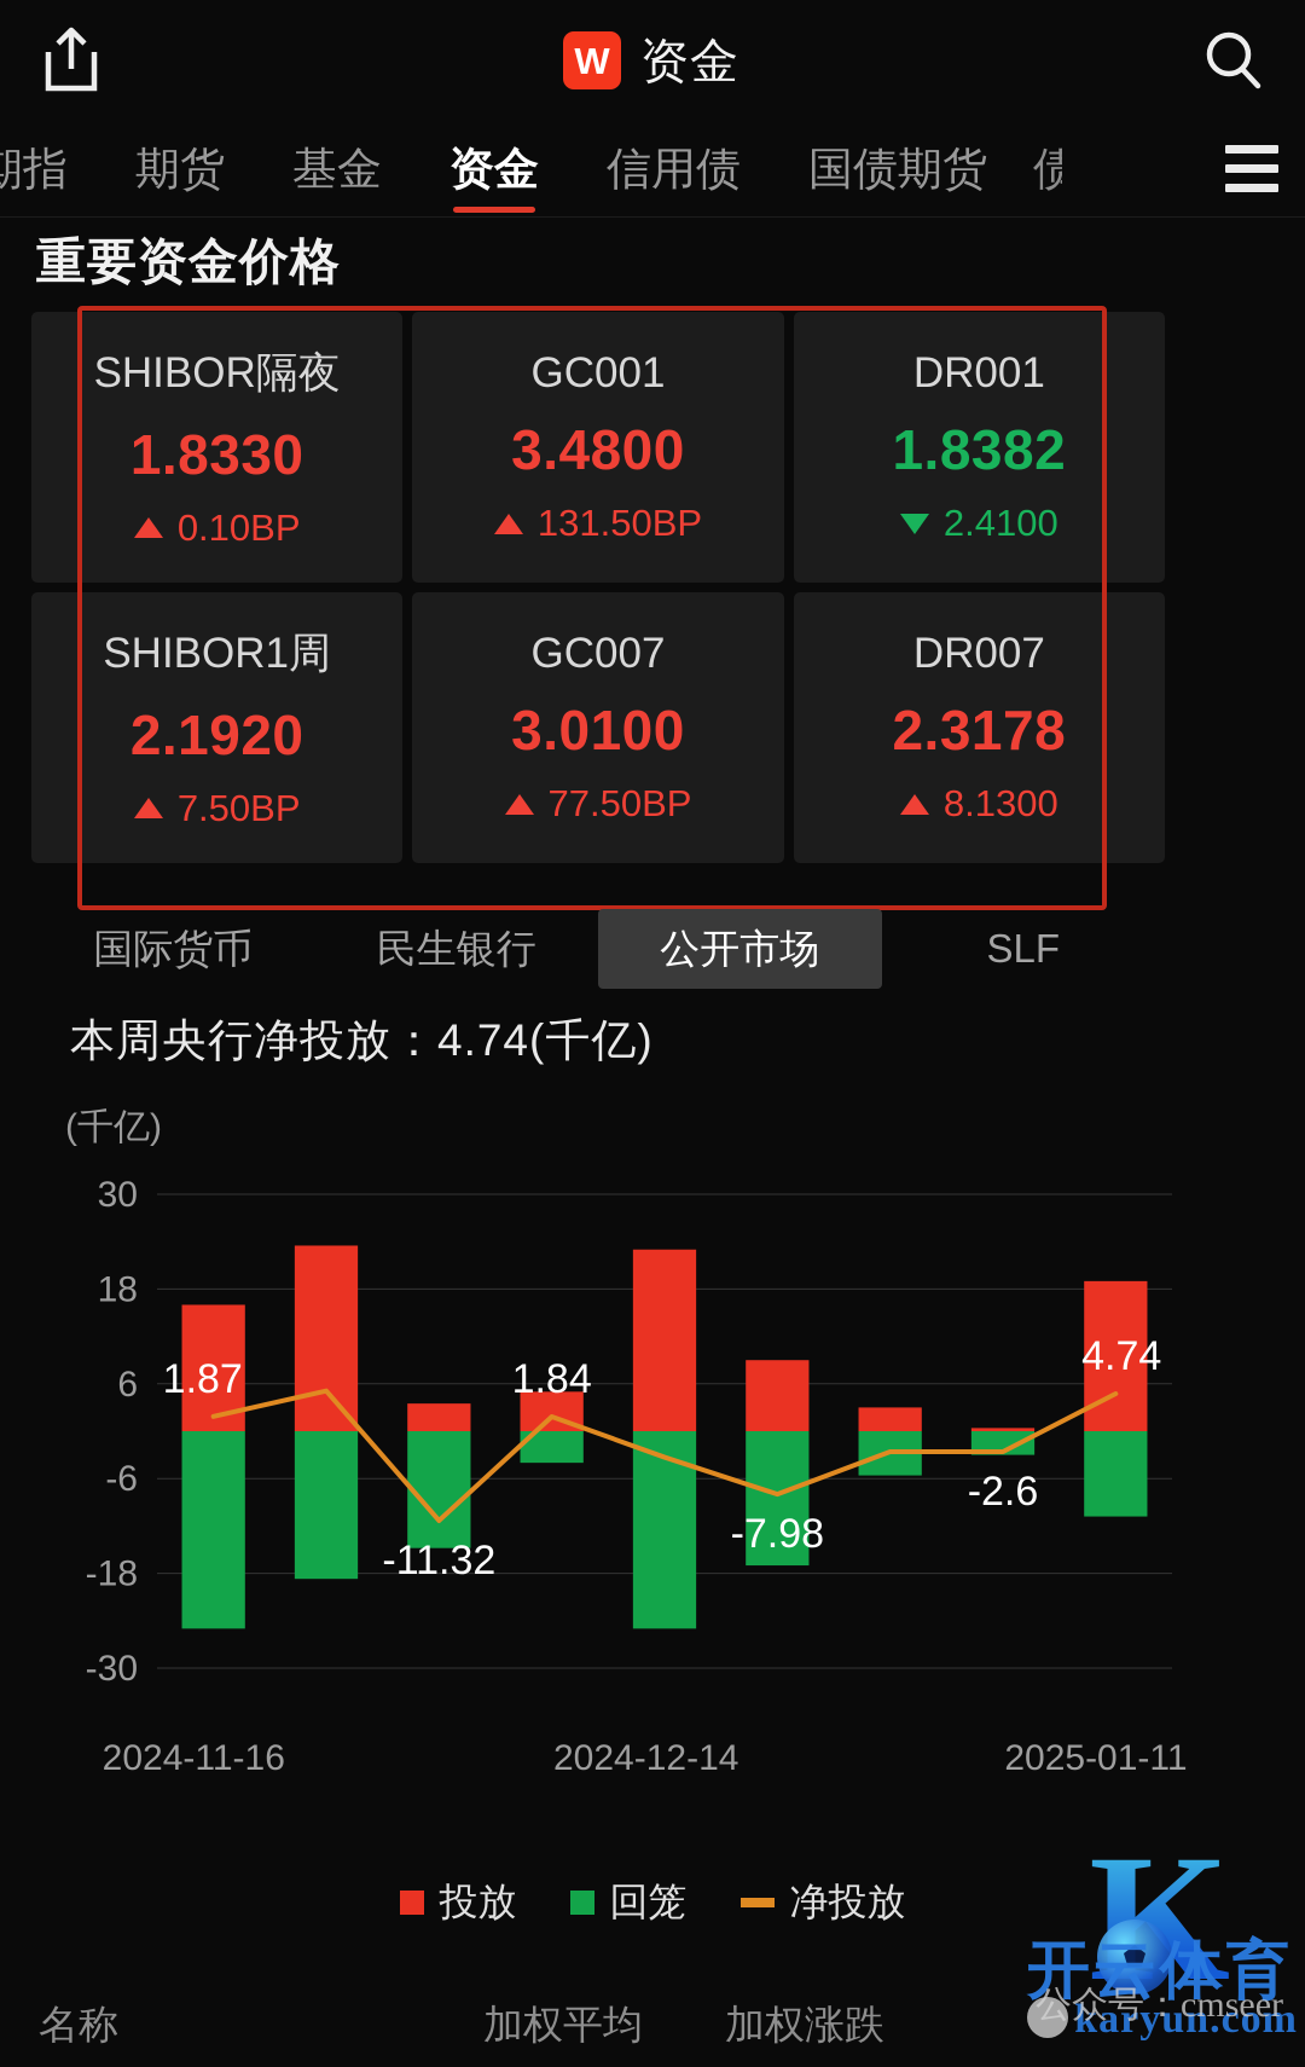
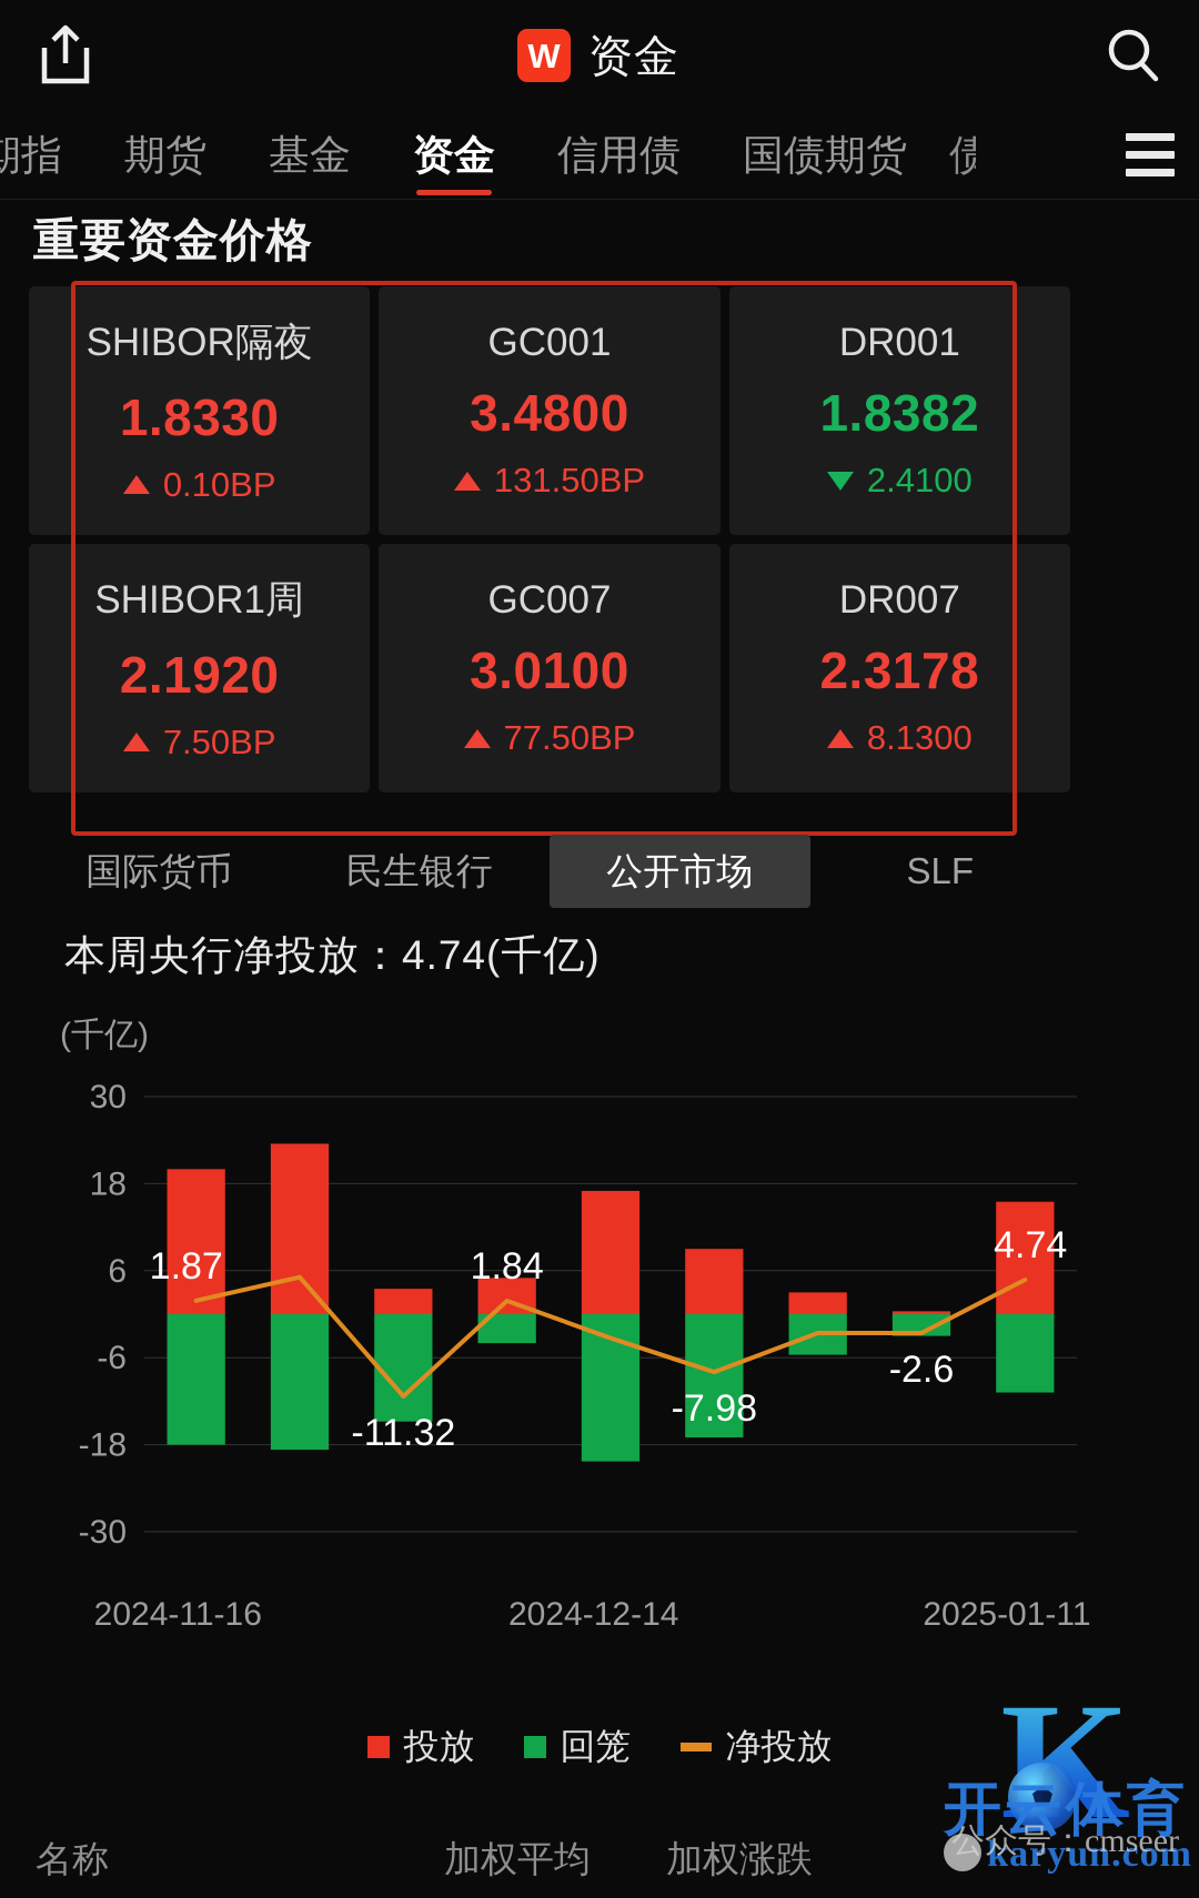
投放/2024-11-16: 16 -> 20
回笼/2024-11-16: -25 -> -18
投放/2024-12-14: 23 -> 17
回笼/2024-12-14: -25 -> -20
投放/2025-01-11: 19 -> 16
